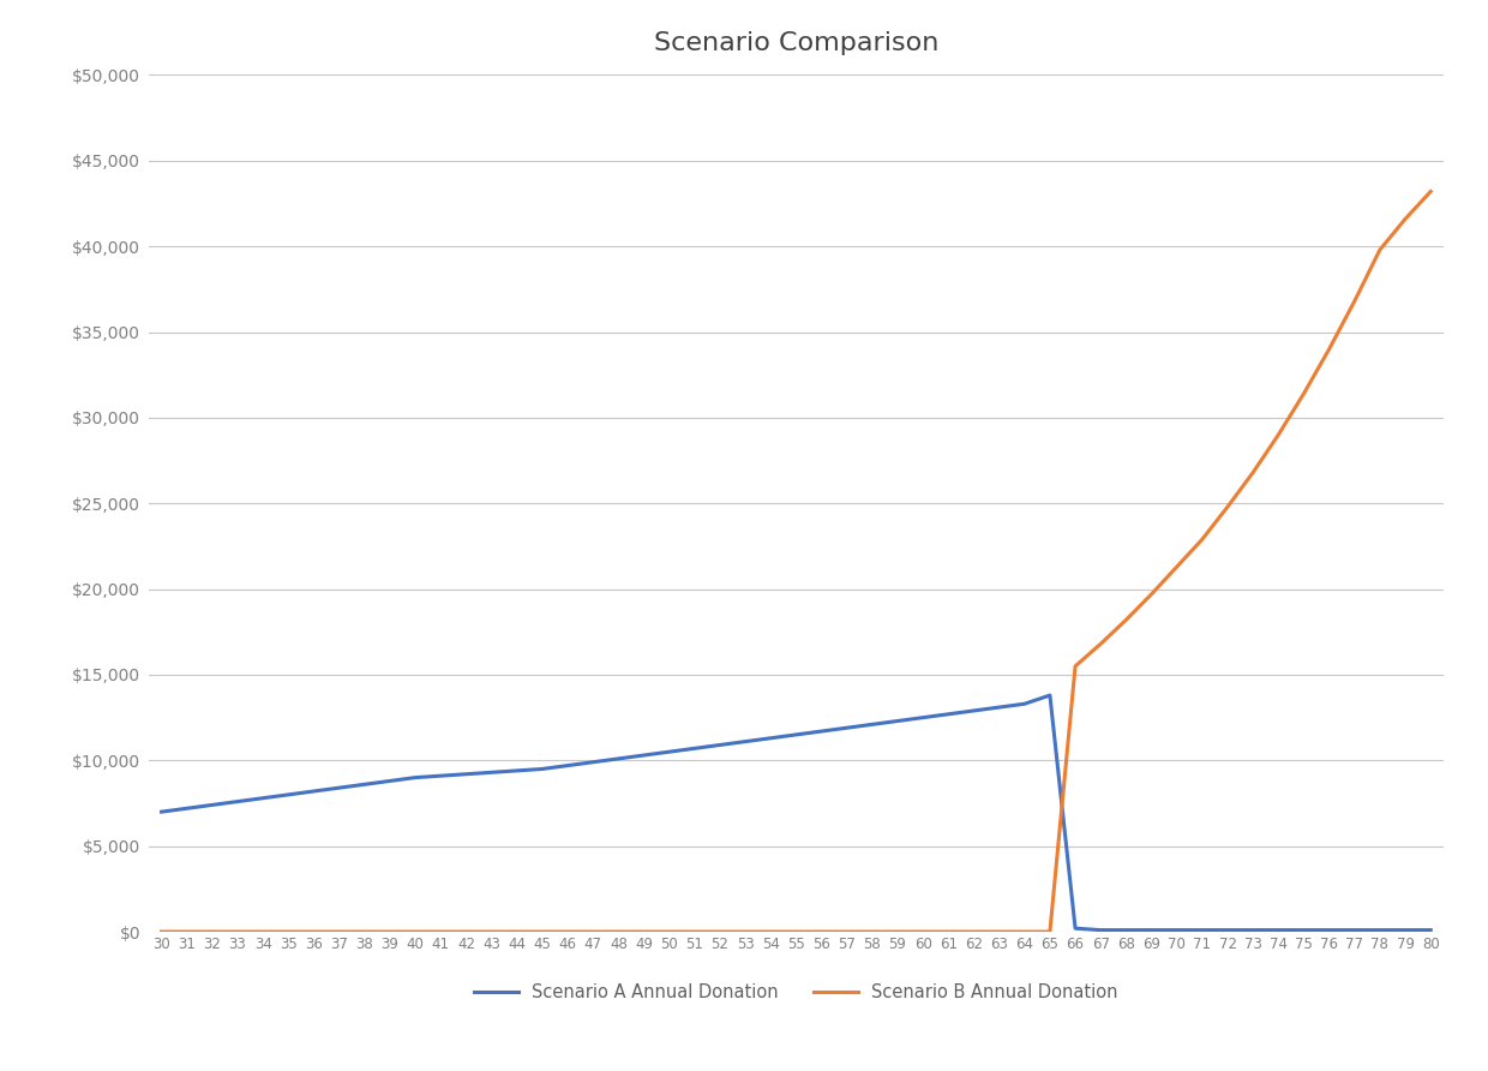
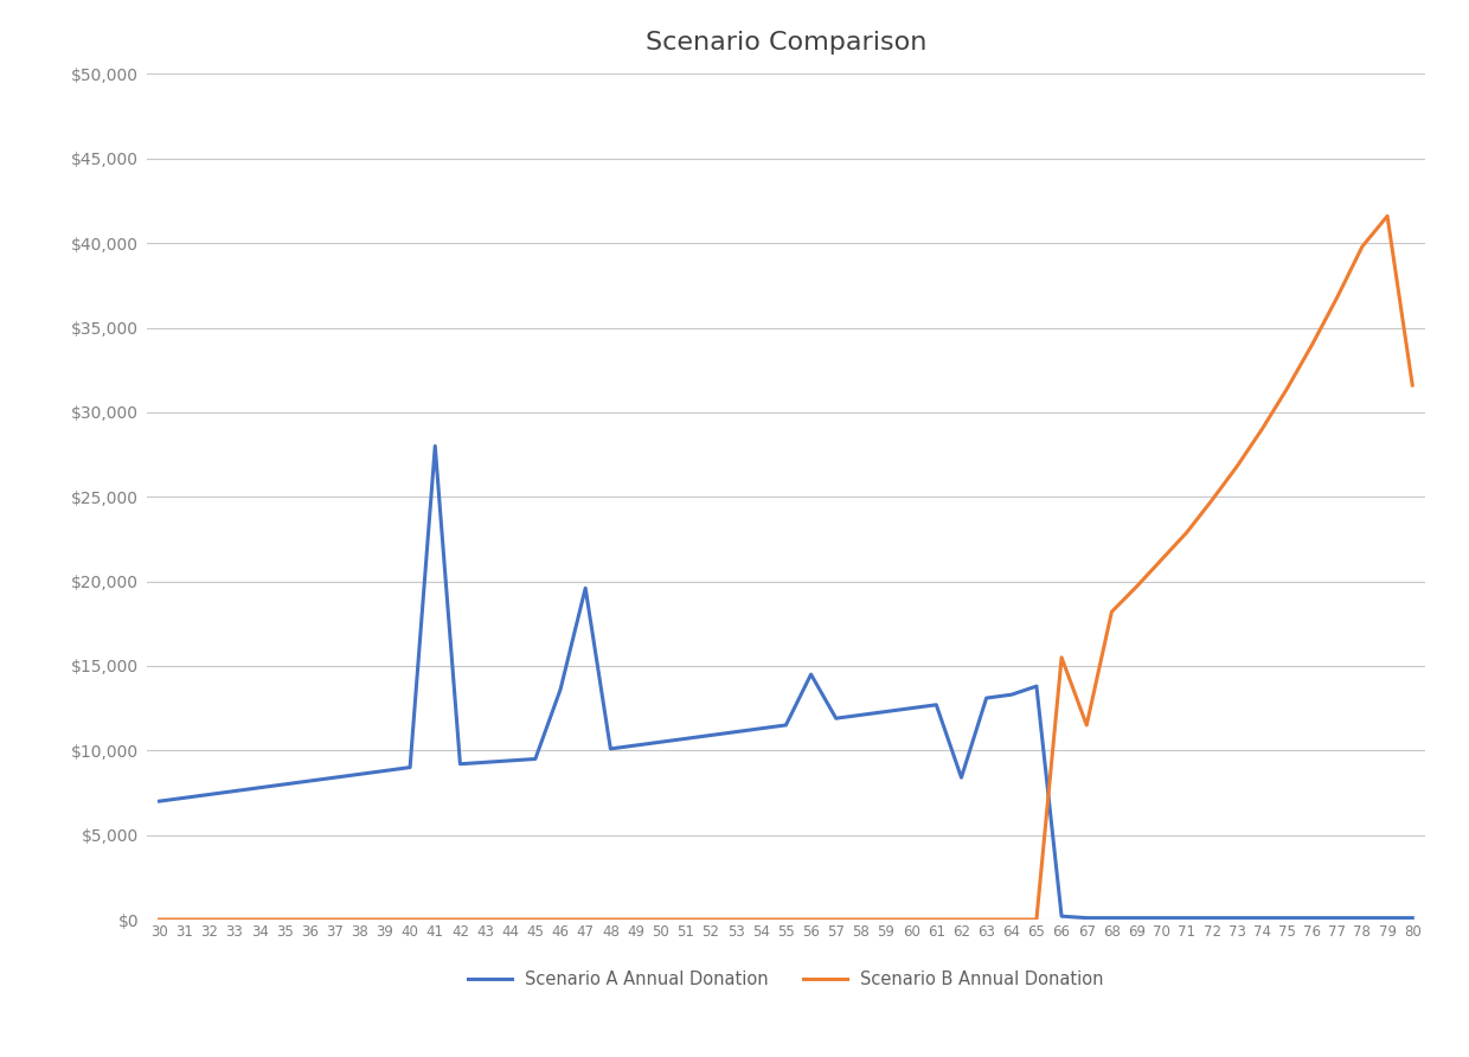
Scenario A Annual Donation/41: $9,100 -> $28,000
Scenario A Annual Donation/46: $9,700 -> $13,600
Scenario A Annual Donation/47: $9,900 -> $19,600
Scenario A Annual Donation/56: $11,700 -> $14,500
Scenario A Annual Donation/62: $12,900 -> $8,400
Scenario B Annual Donation/67: $16,800 -> $11,500
Scenario B Annual Donation/80: $43,200 -> $31,600
